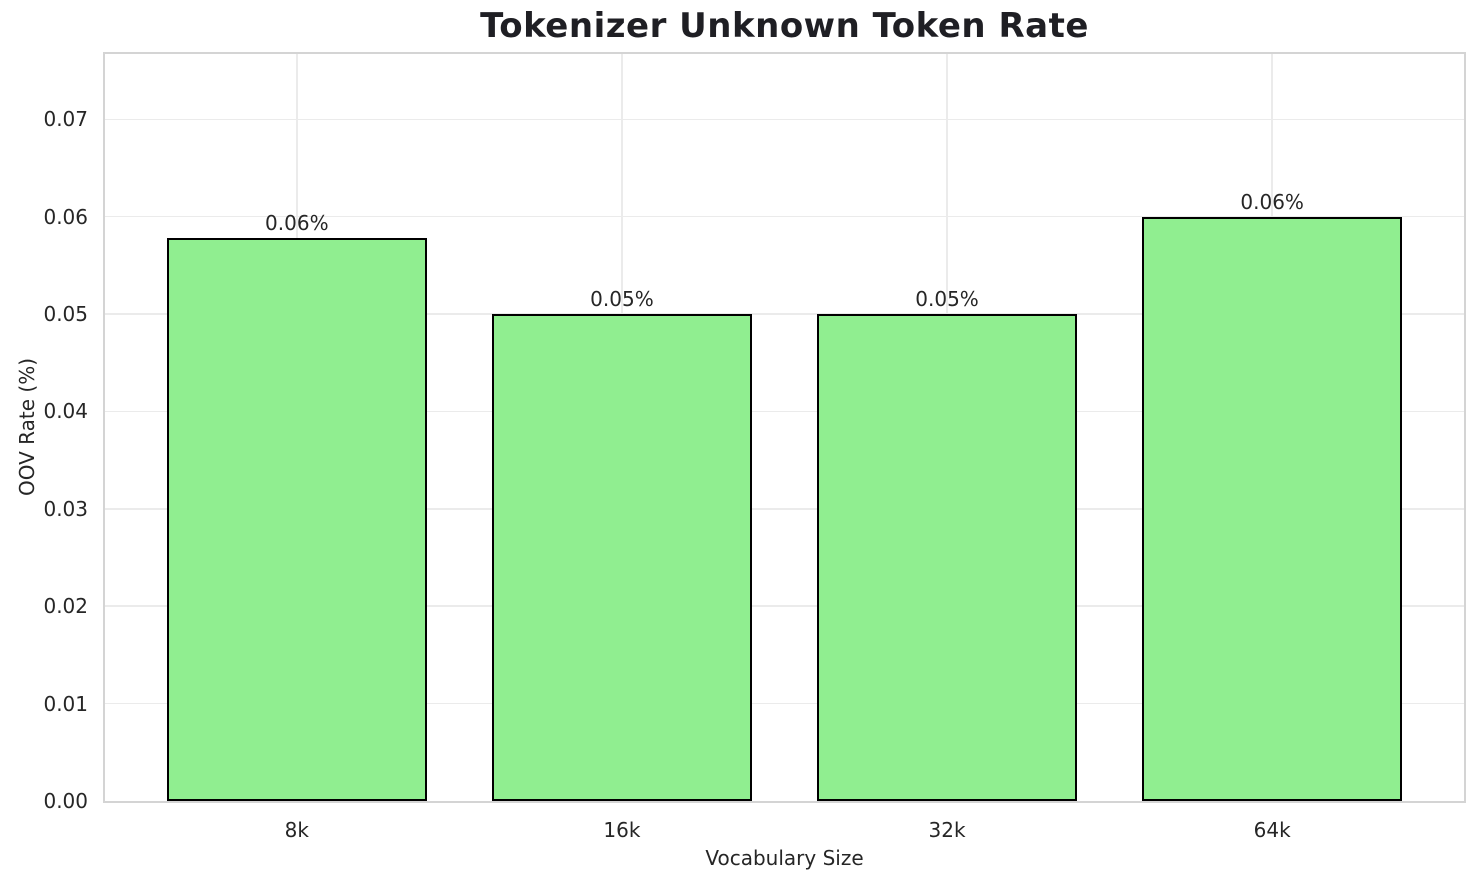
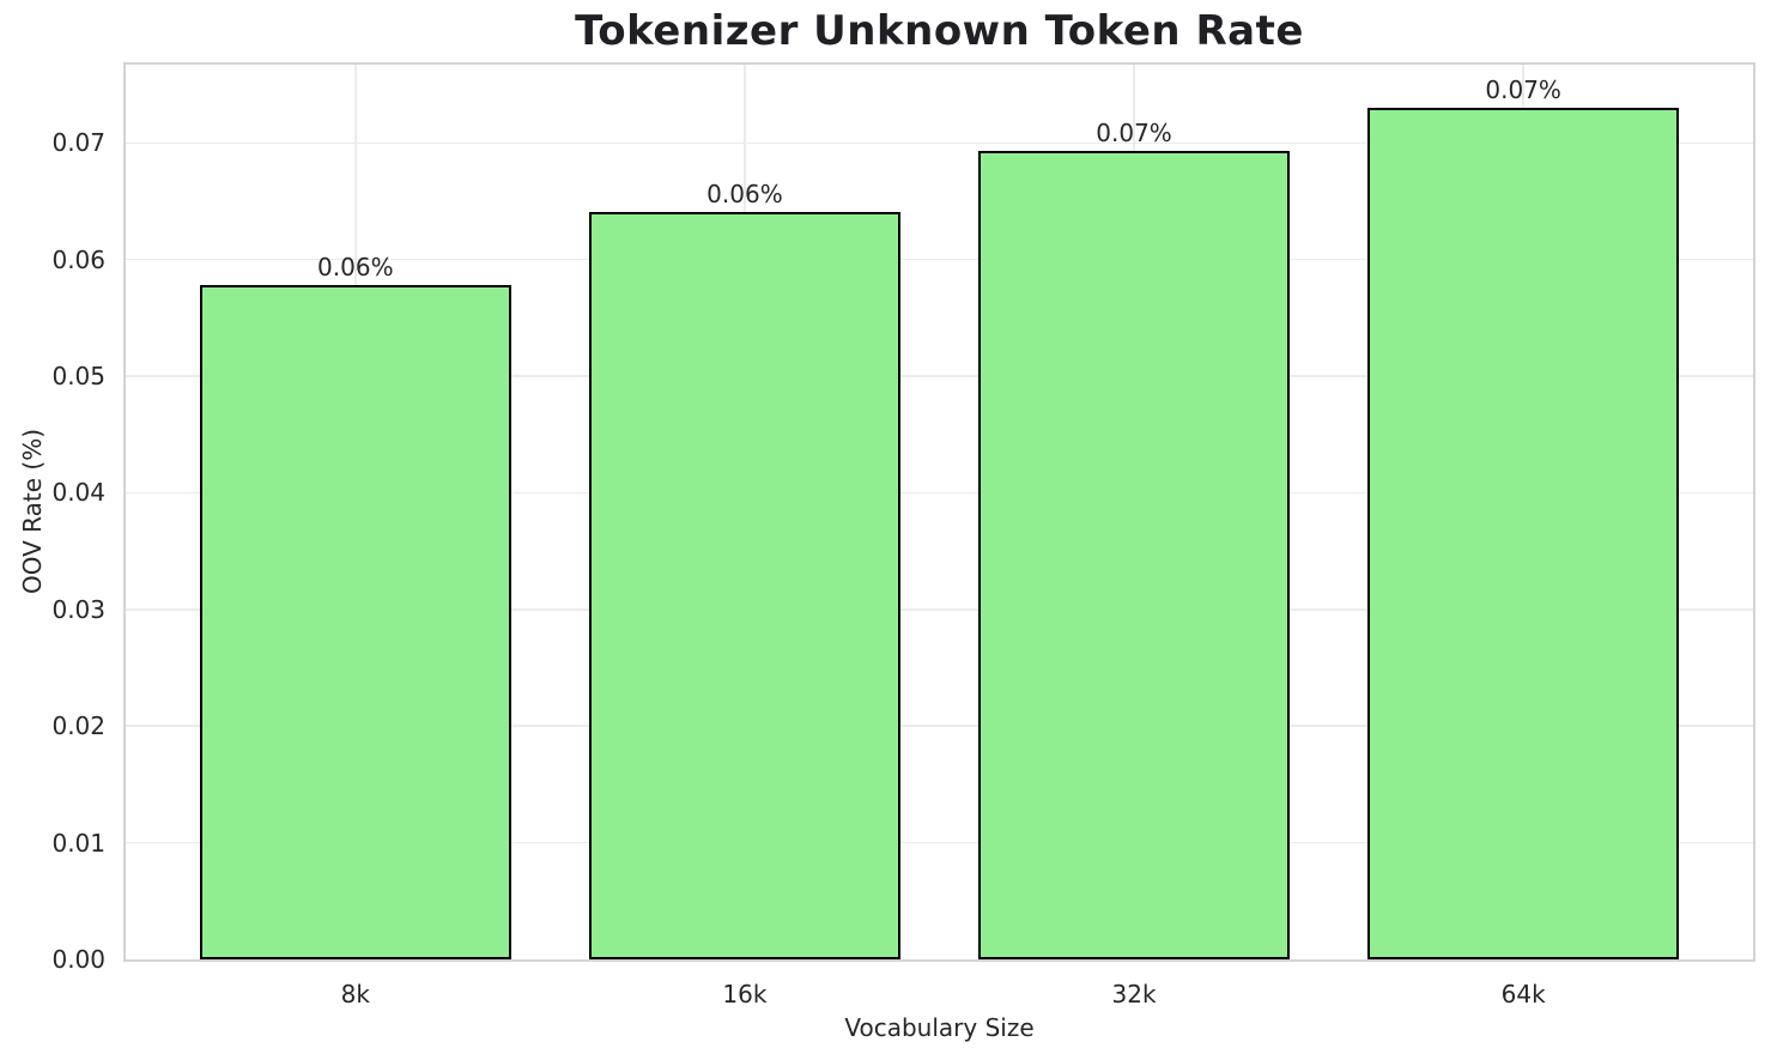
16k: 0.05% -> 0.06%
32k: 0.05% -> 0.07%
64k: 0.06% -> 0.07%
